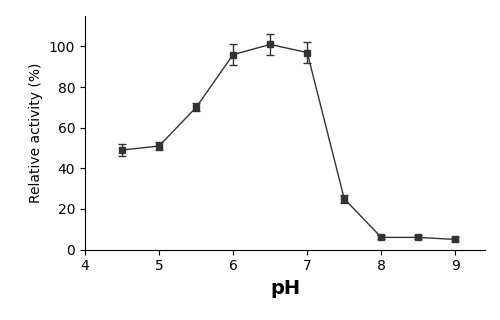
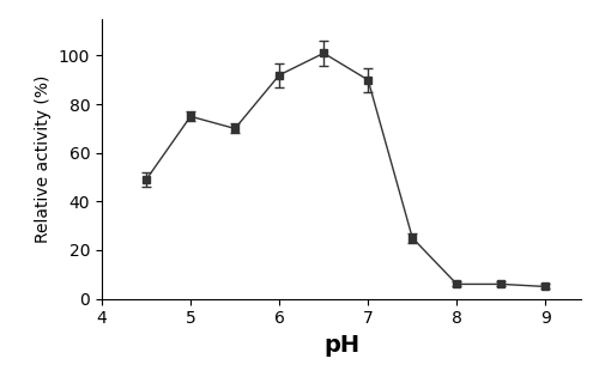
5: 51 -> 75
6: 96 -> 92
7: 97 -> 90
